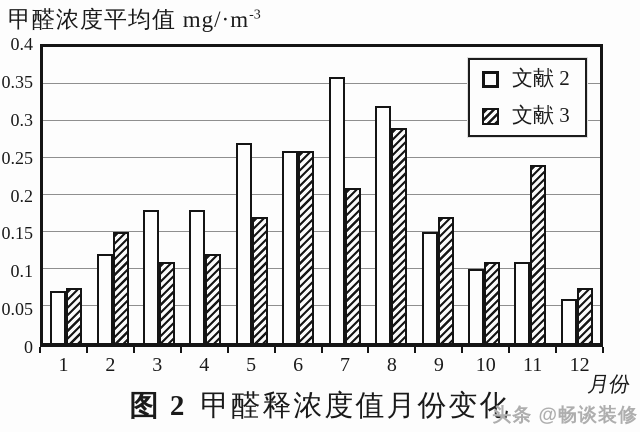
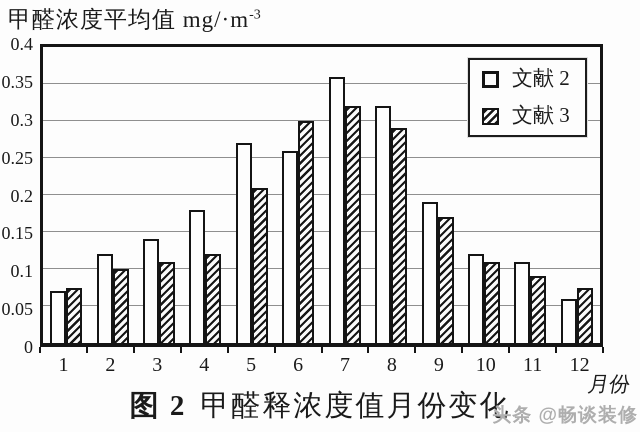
文献 3/2: 0.15 -> 0.10
文献 2/3: 0.18 -> 0.14
文献 3/5: 0.17 -> 0.21
文献 3/6: 0.26 -> 0.30
文献 3/7: 0.21 -> 0.32
文献 2/9: 0.15 -> 0.19
文献 2/10: 0.10 -> 0.12
文献 3/11: 0.24 -> 0.09
